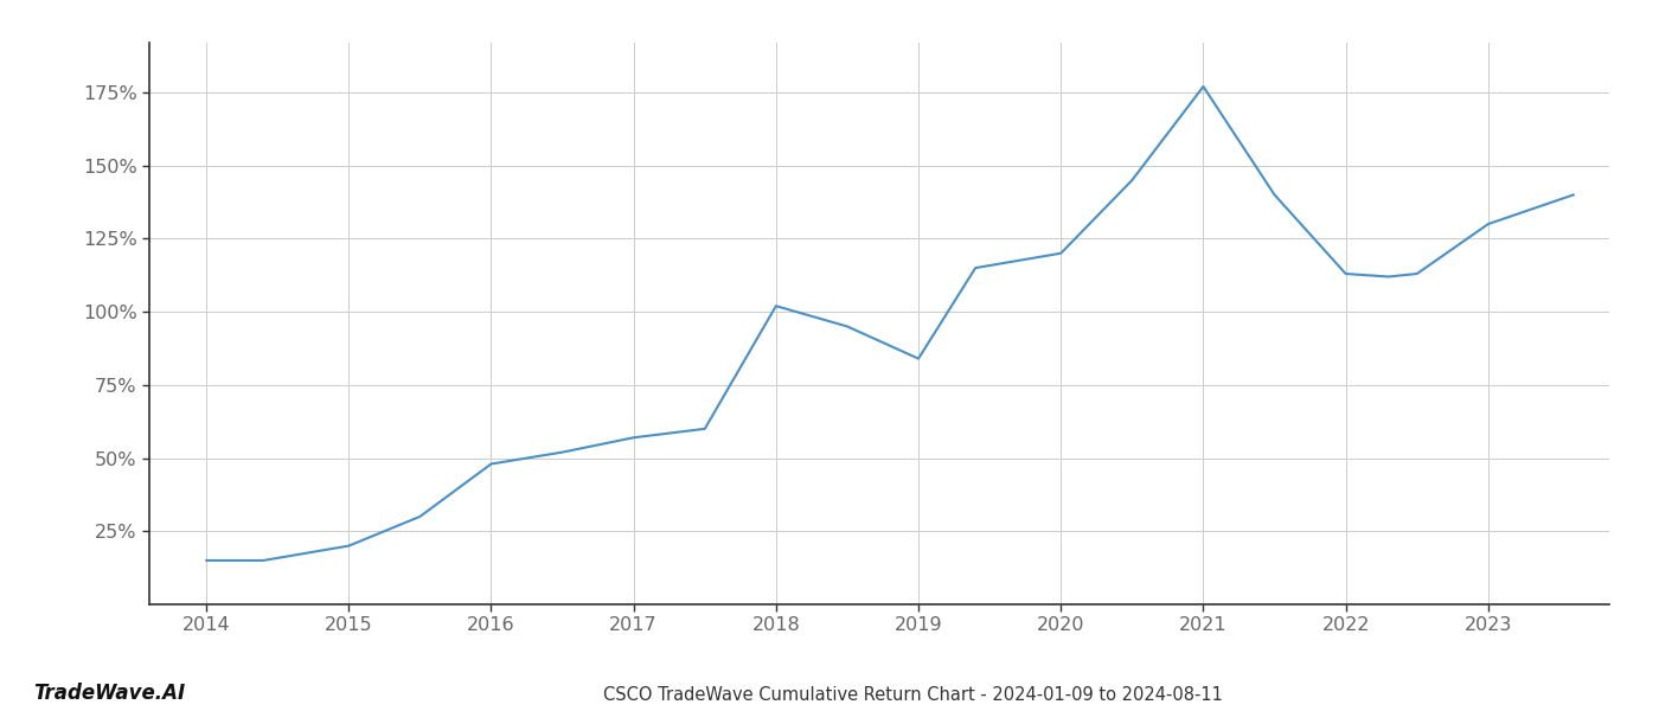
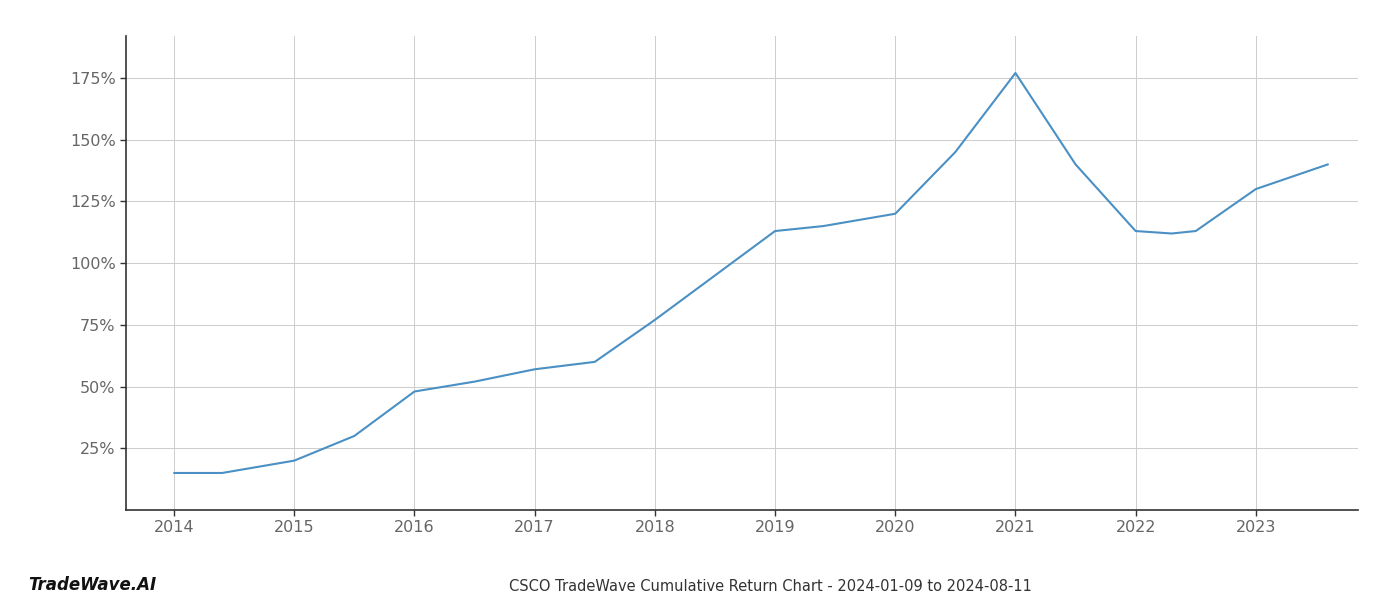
2018: 102% -> 77%
2019: 84% -> 113%
